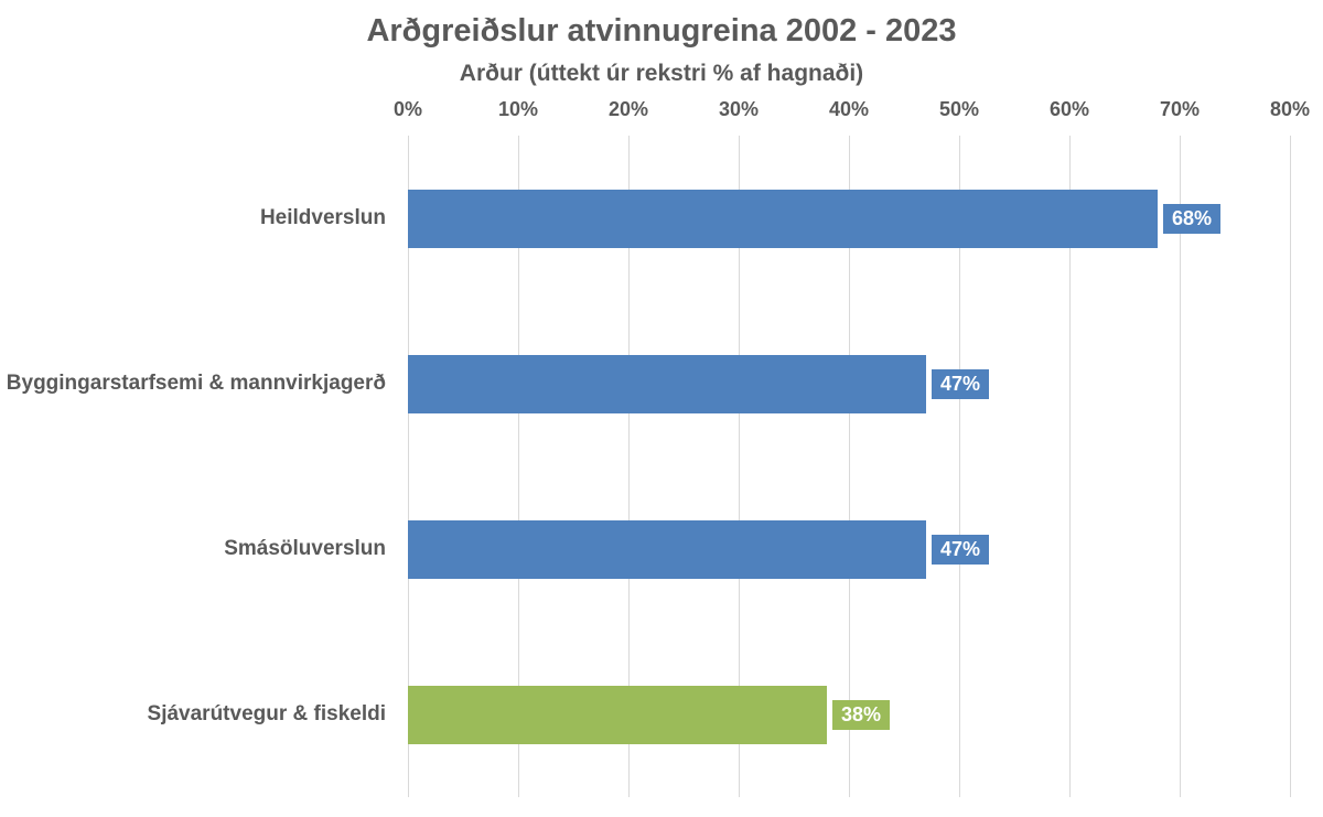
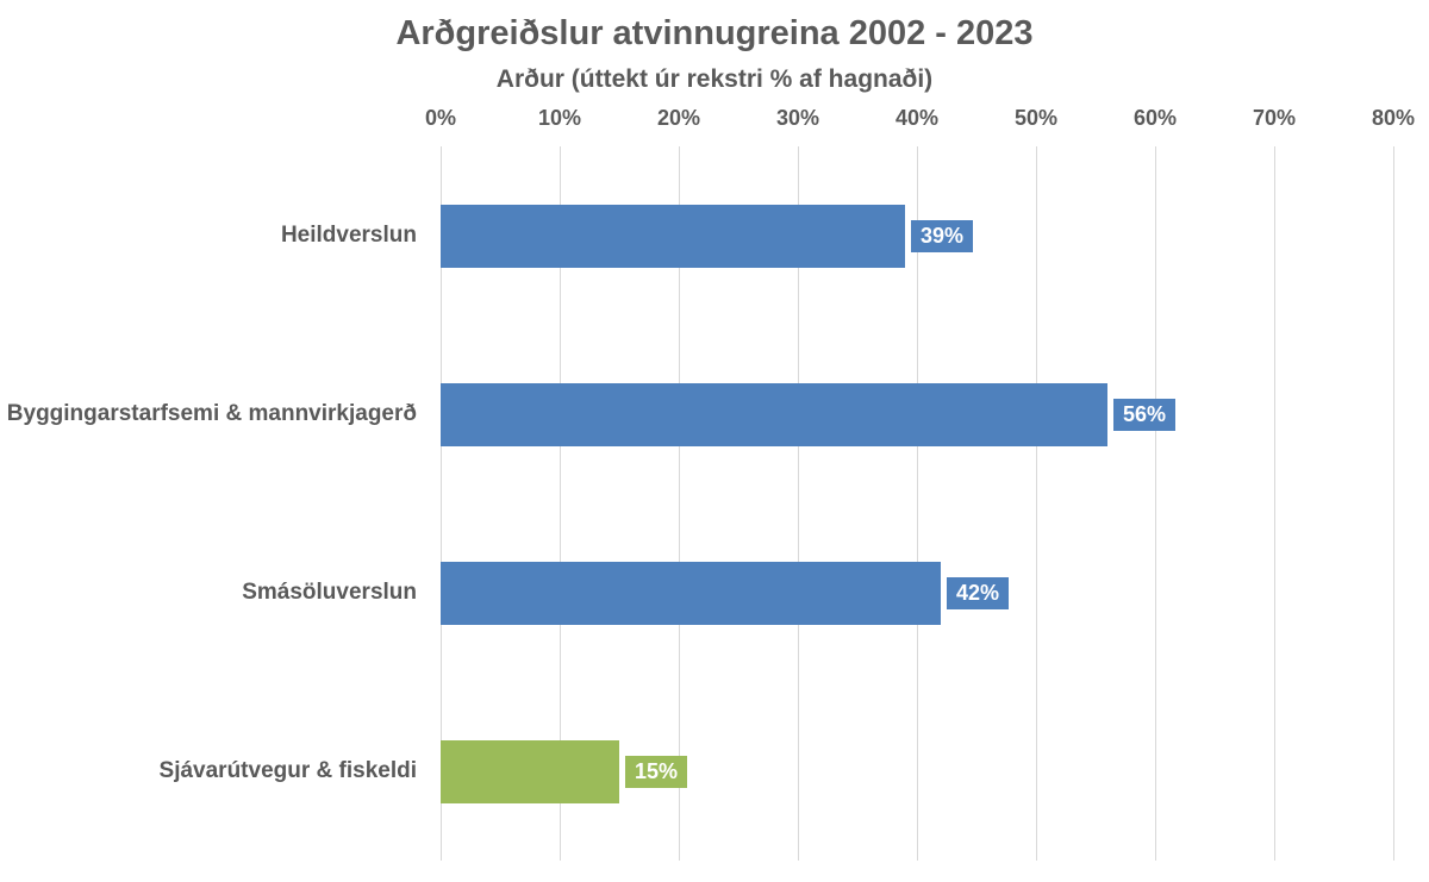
Heildverslun: 68% -> 39%
Byggingarstarfsemi & mannvirkjagerð: 47% -> 56%
Smásöluverslun: 47% -> 42%
Sjávarútvegur & fiskeldi: 38% -> 15%
